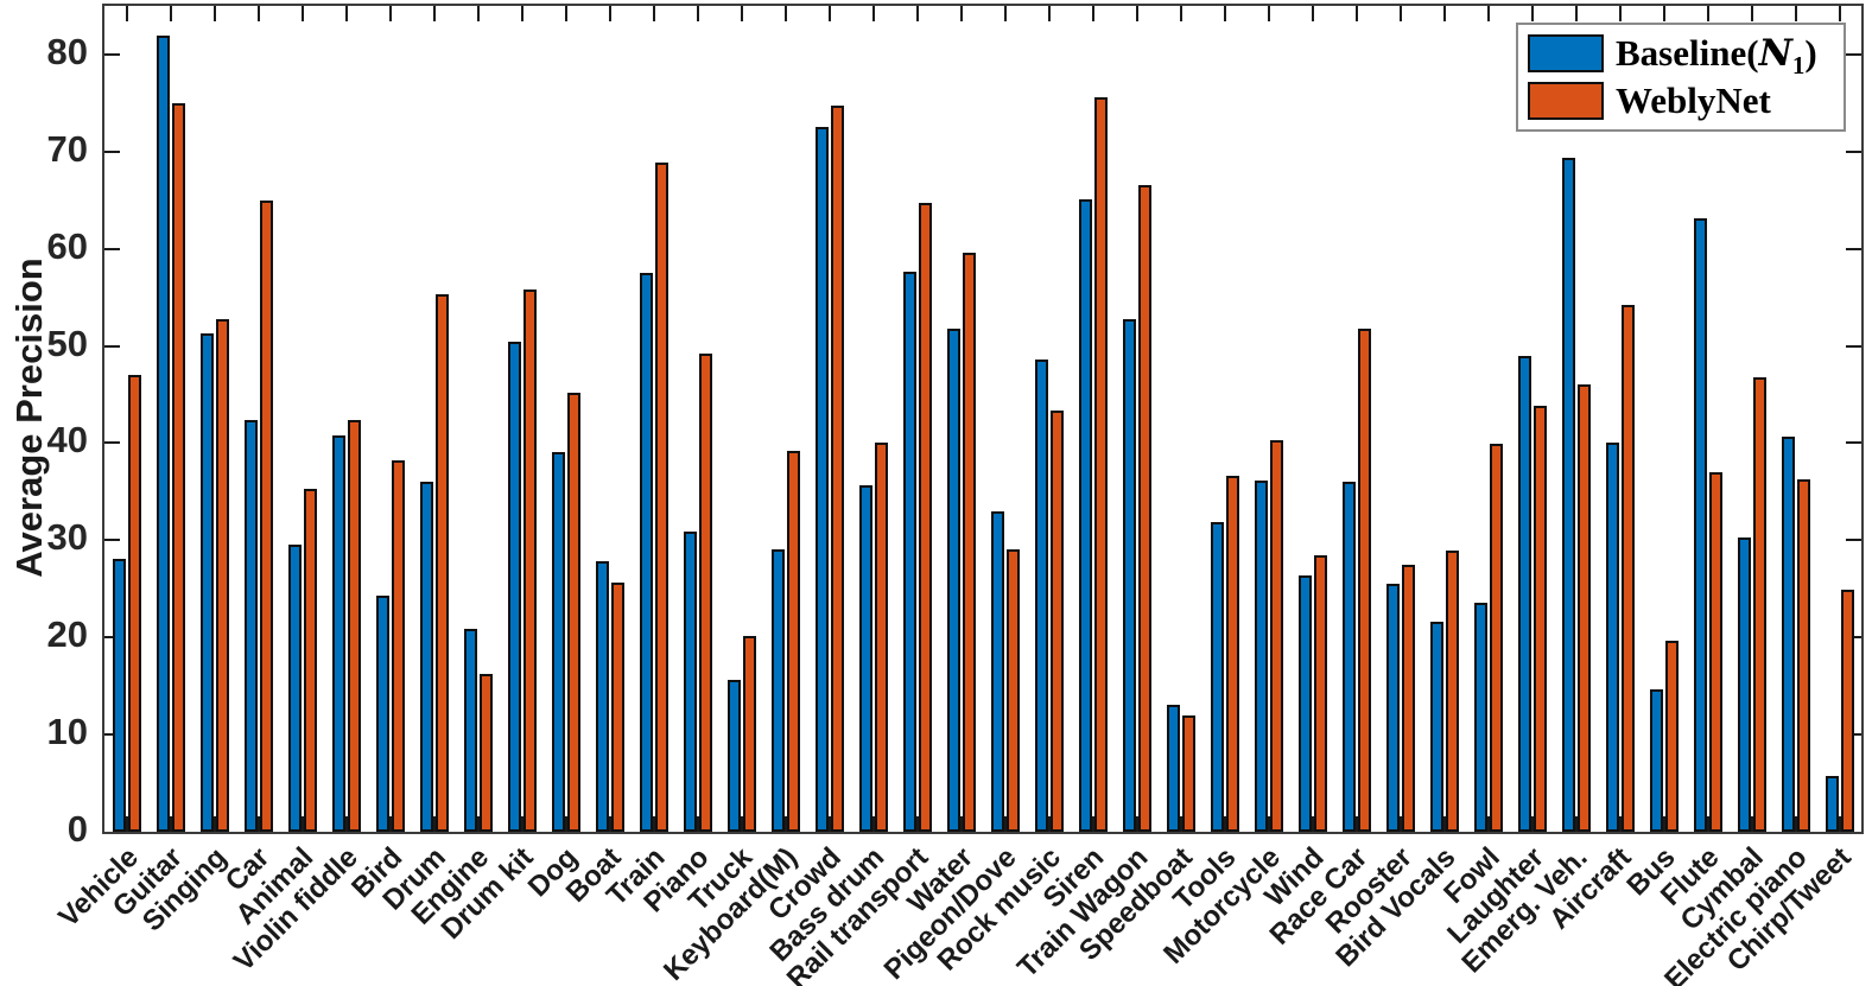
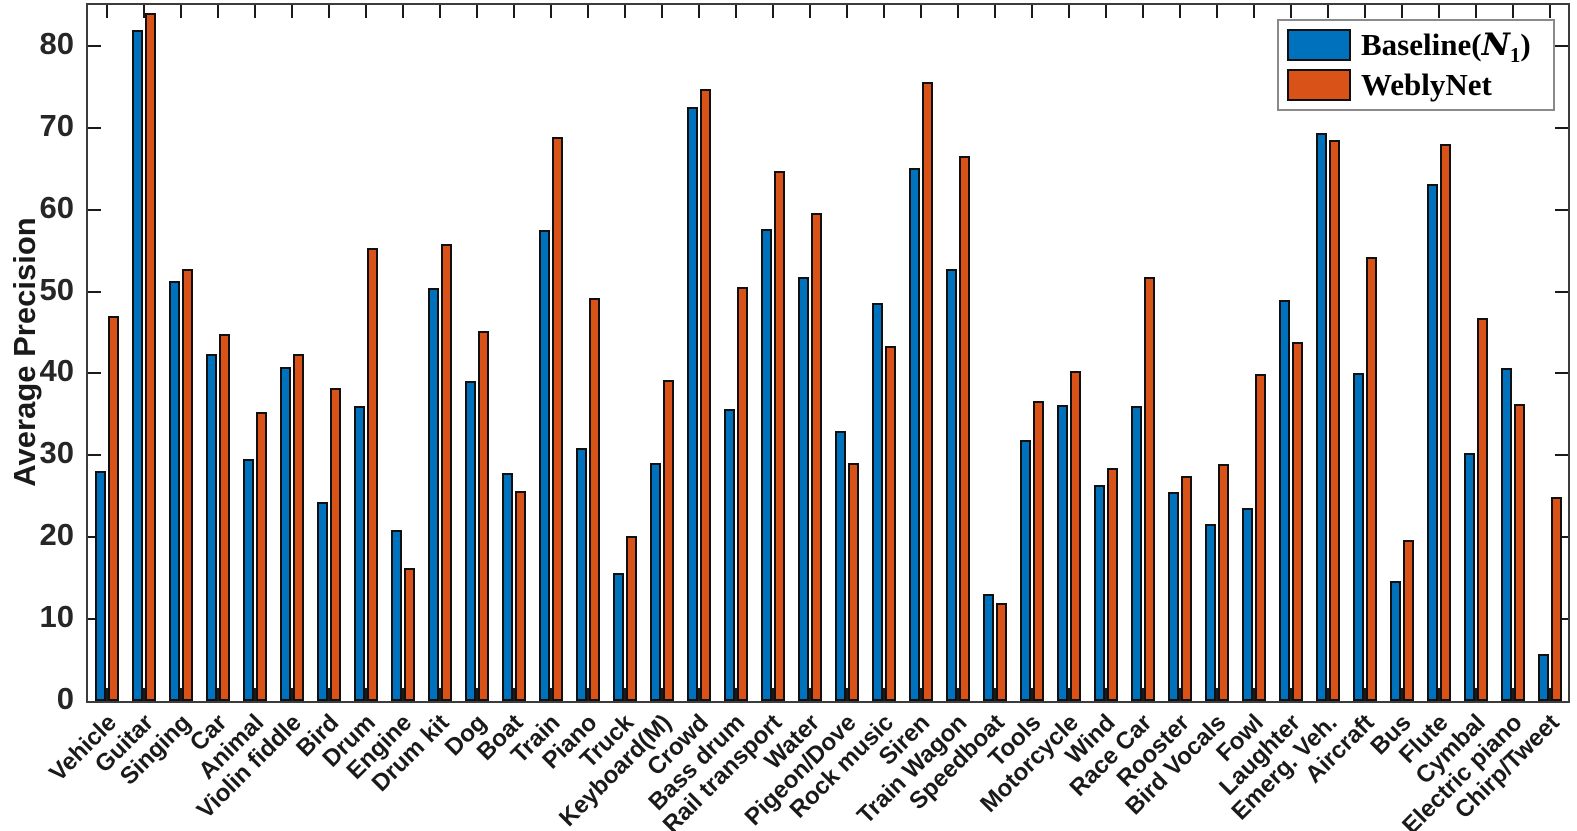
WeblyNet/Guitar: 75 -> 84
WeblyNet/Car: 65 -> 45
WeblyNet/Bass drum: 40 -> 51
WeblyNet/Emerg. Veh.: 46 -> 68
WeblyNet/Flute: 37 -> 68
